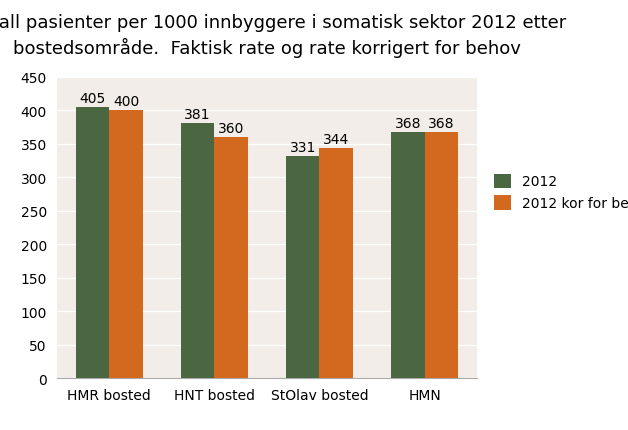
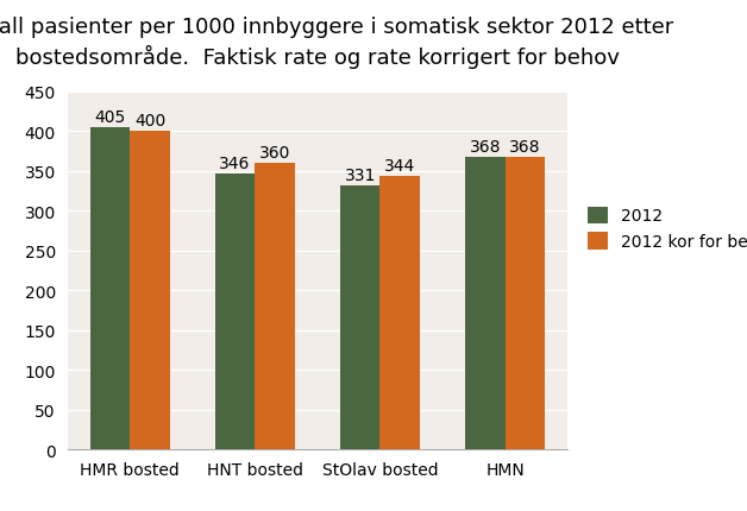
2012/HNT bosted: 381 -> 346
